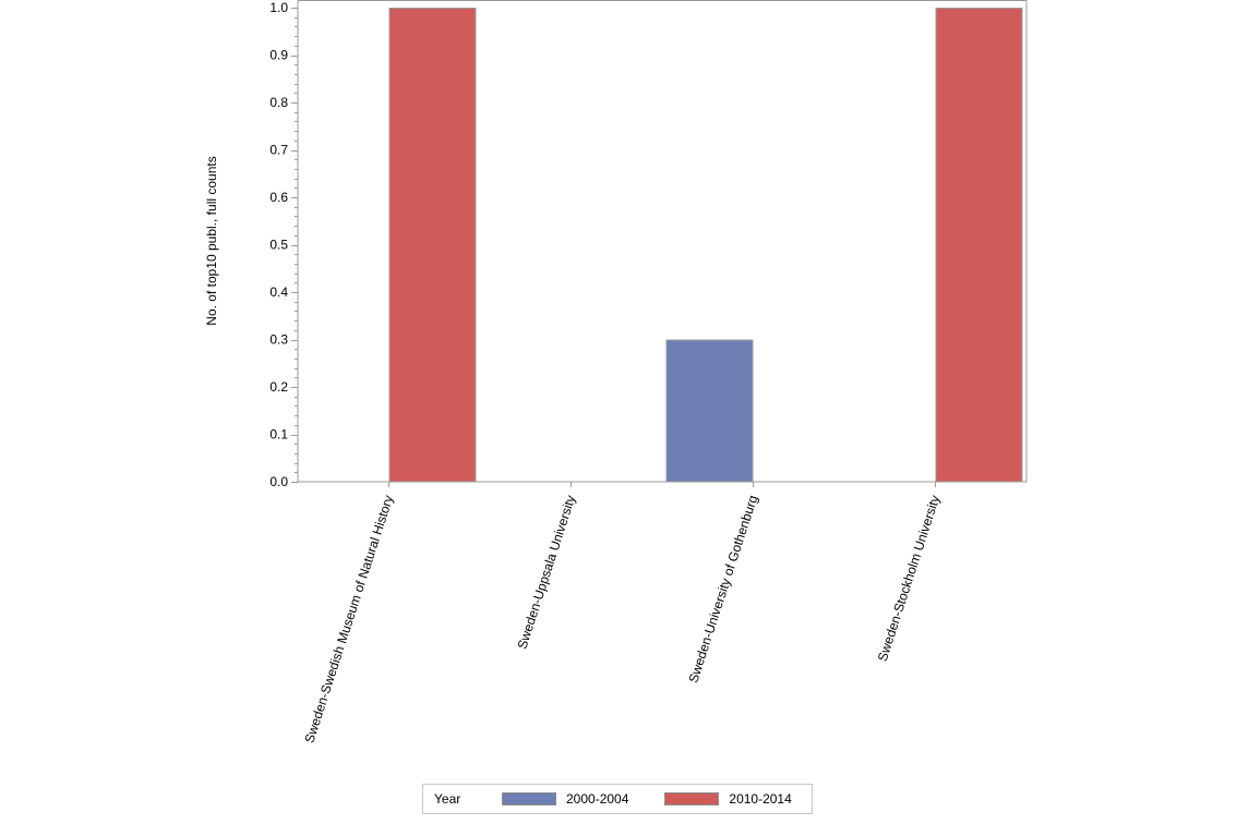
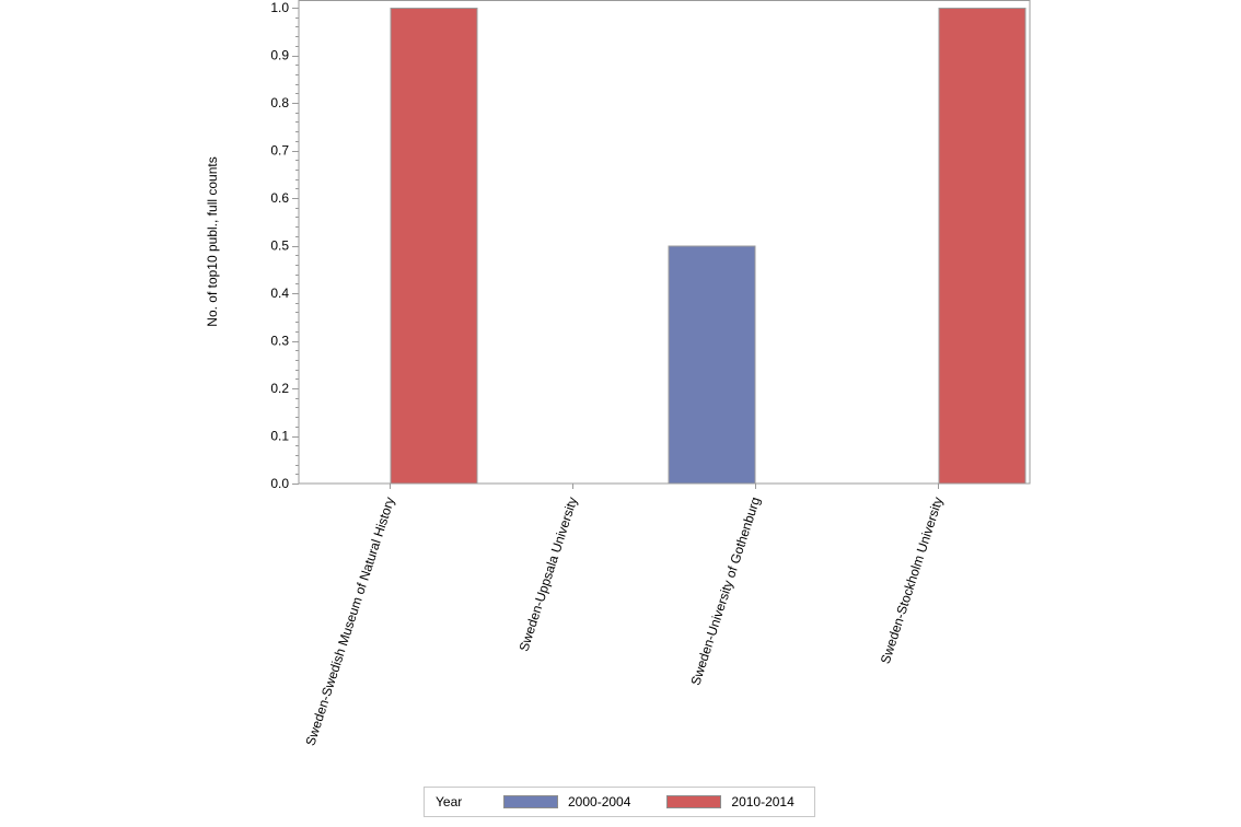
2000-2004/Sweden-University of Gothenburg: 0.3 -> 0.5
